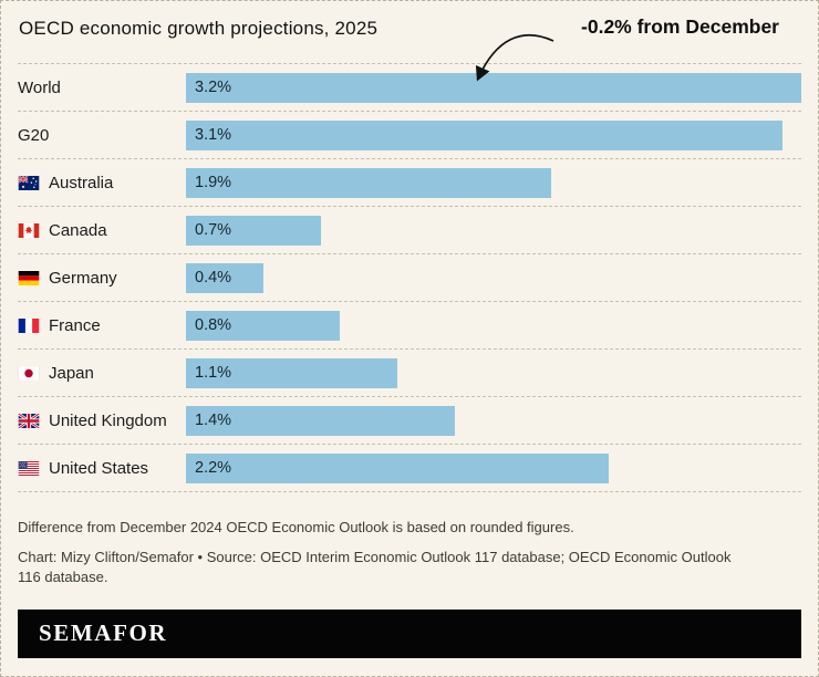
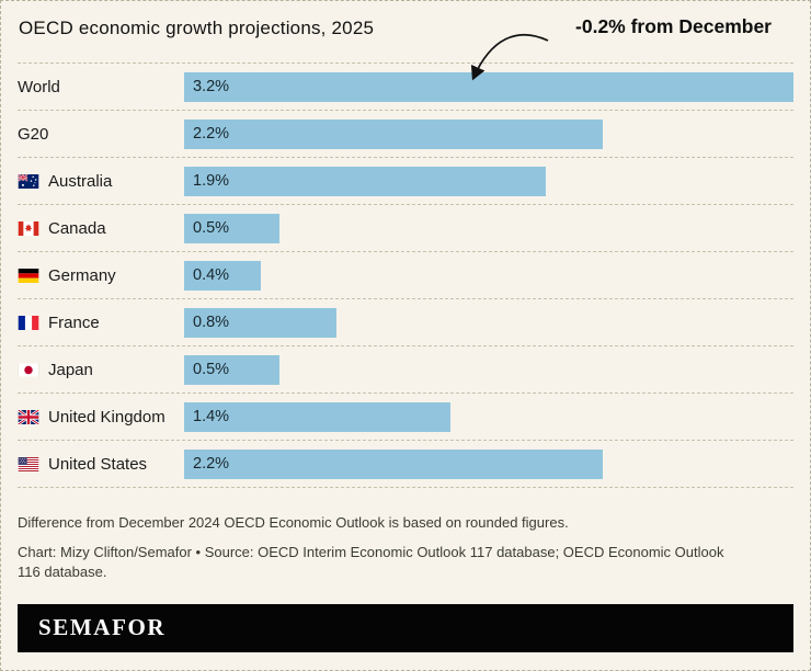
G20: 3.1% -> 2.2%
Canada: 0.7% -> 0.5%
Japan: 1.1% -> 0.5%
